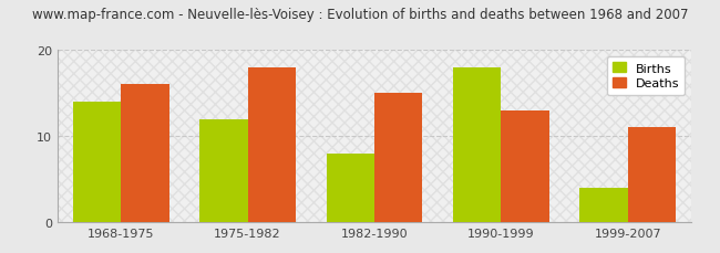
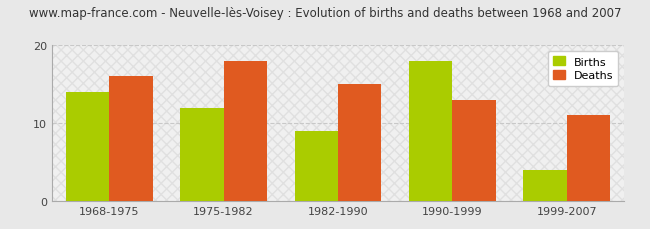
Births/1982-1990: 8 -> 9
